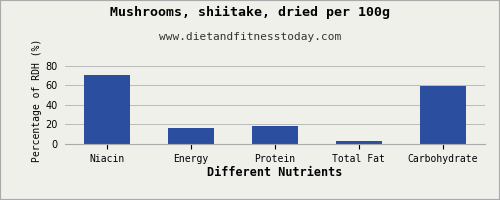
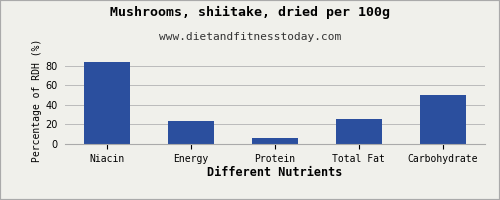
Niacin: 71 -> 84
Energy: 16 -> 24
Protein: 18 -> 6
Total Fat: 3 -> 26
Carbohydrate: 59 -> 50
